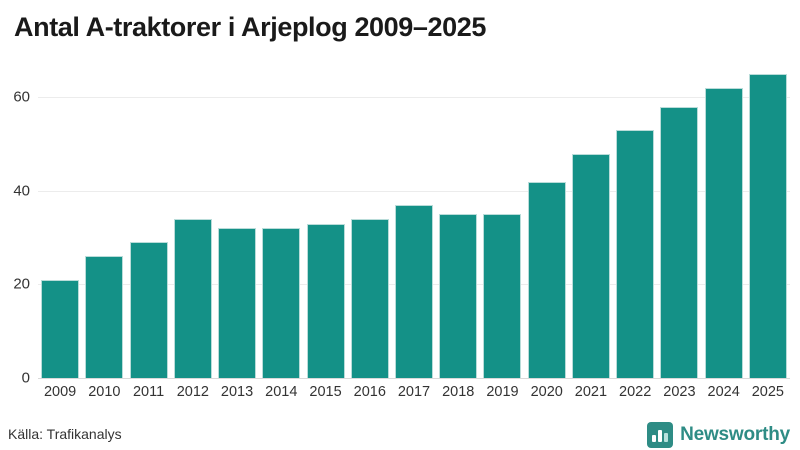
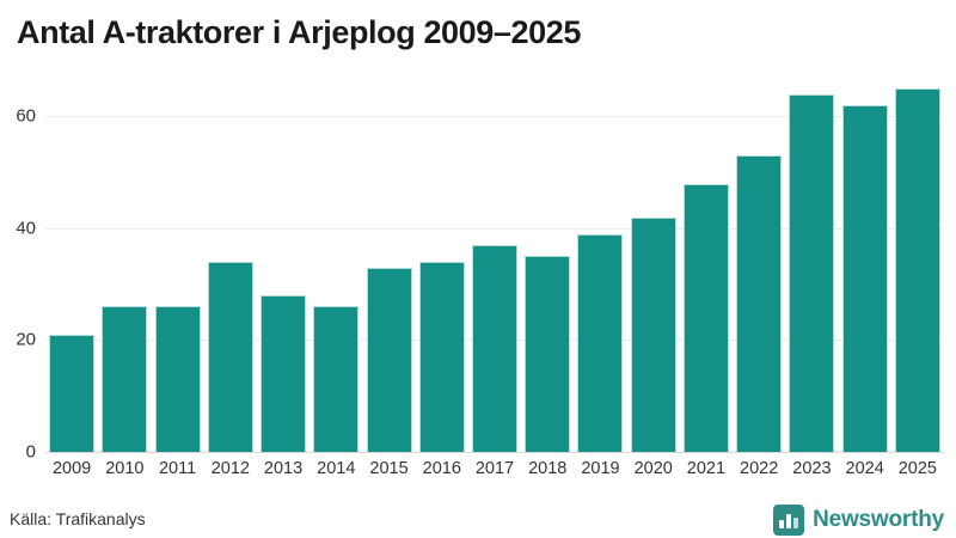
2011: 29 -> 26
2013: 32 -> 28
2014: 32 -> 26
2019: 35 -> 39
2023: 58 -> 64
